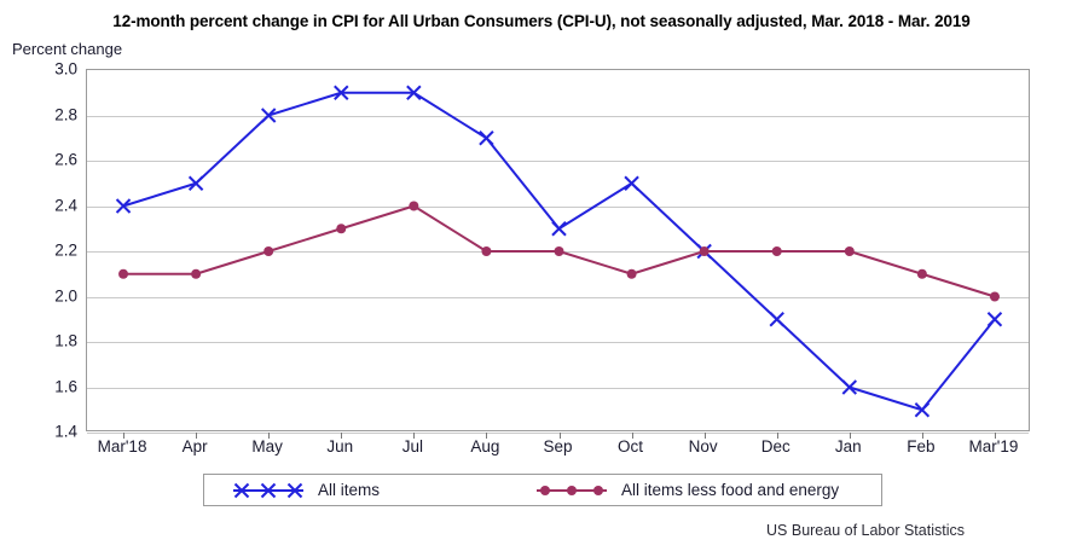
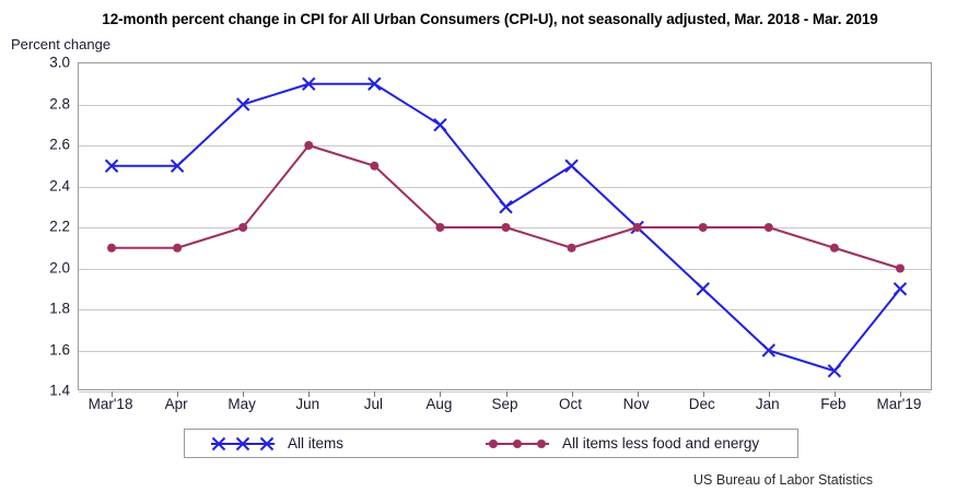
All items/Mar'18: 2.4 -> 2.5
All items less food and energy/Jun: 2.3 -> 2.6
All items less food and energy/Jul: 2.4 -> 2.5
